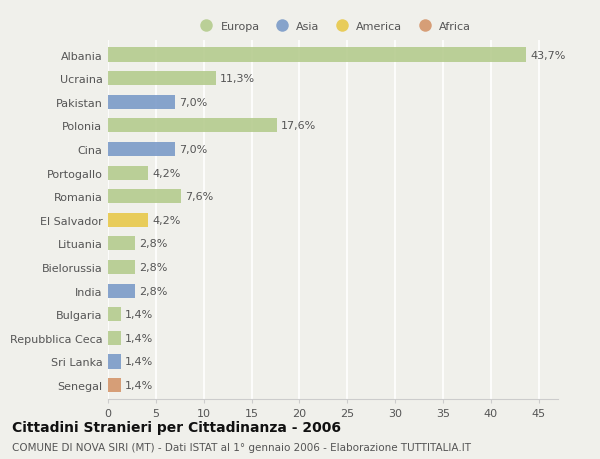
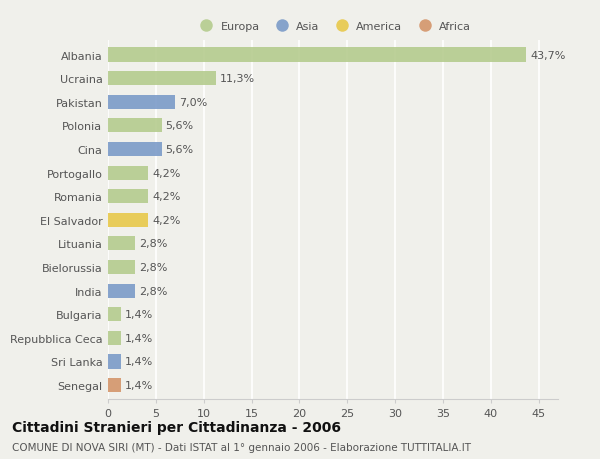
Polonia: 17,6% -> 5,6%
Cina: 7,0% -> 5,6%
Romania: 7,6% -> 4,2%
